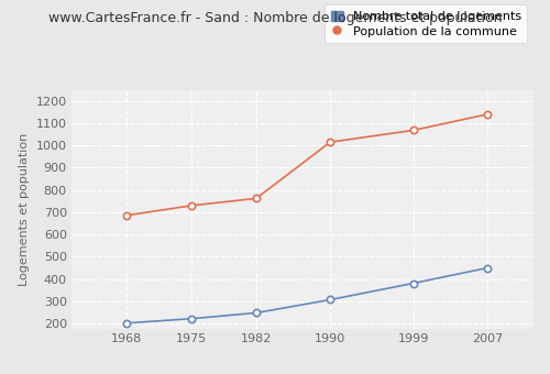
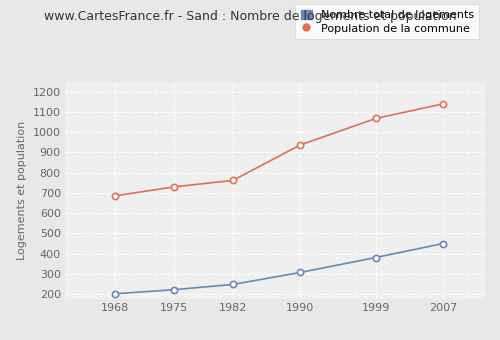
Population de la commune/1990: 1015 -> 937
